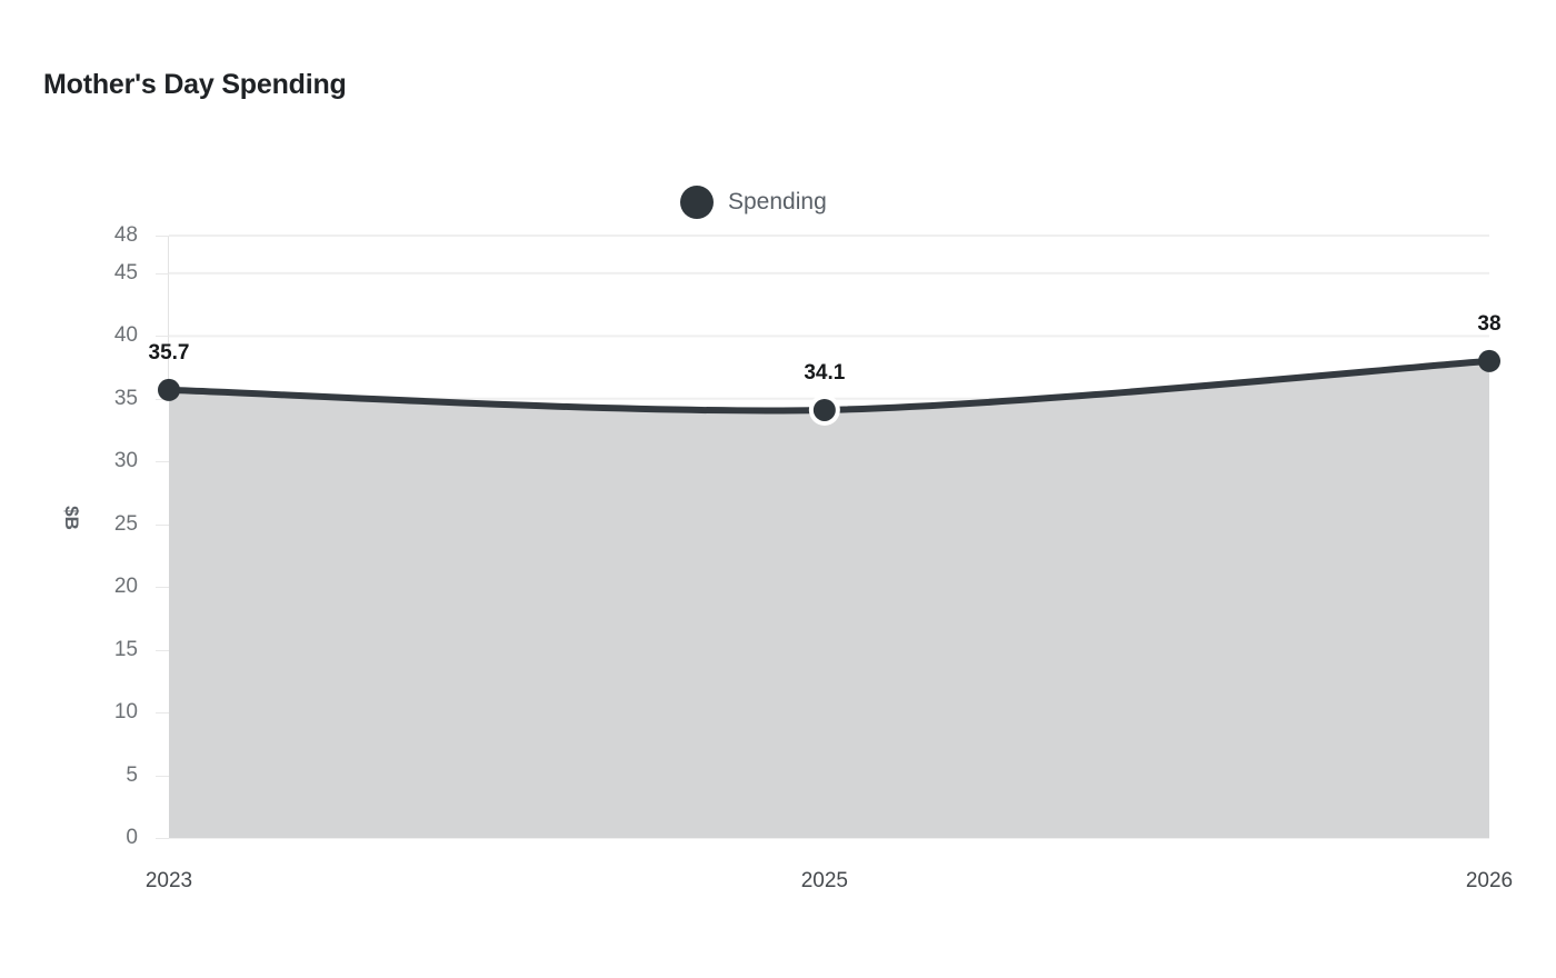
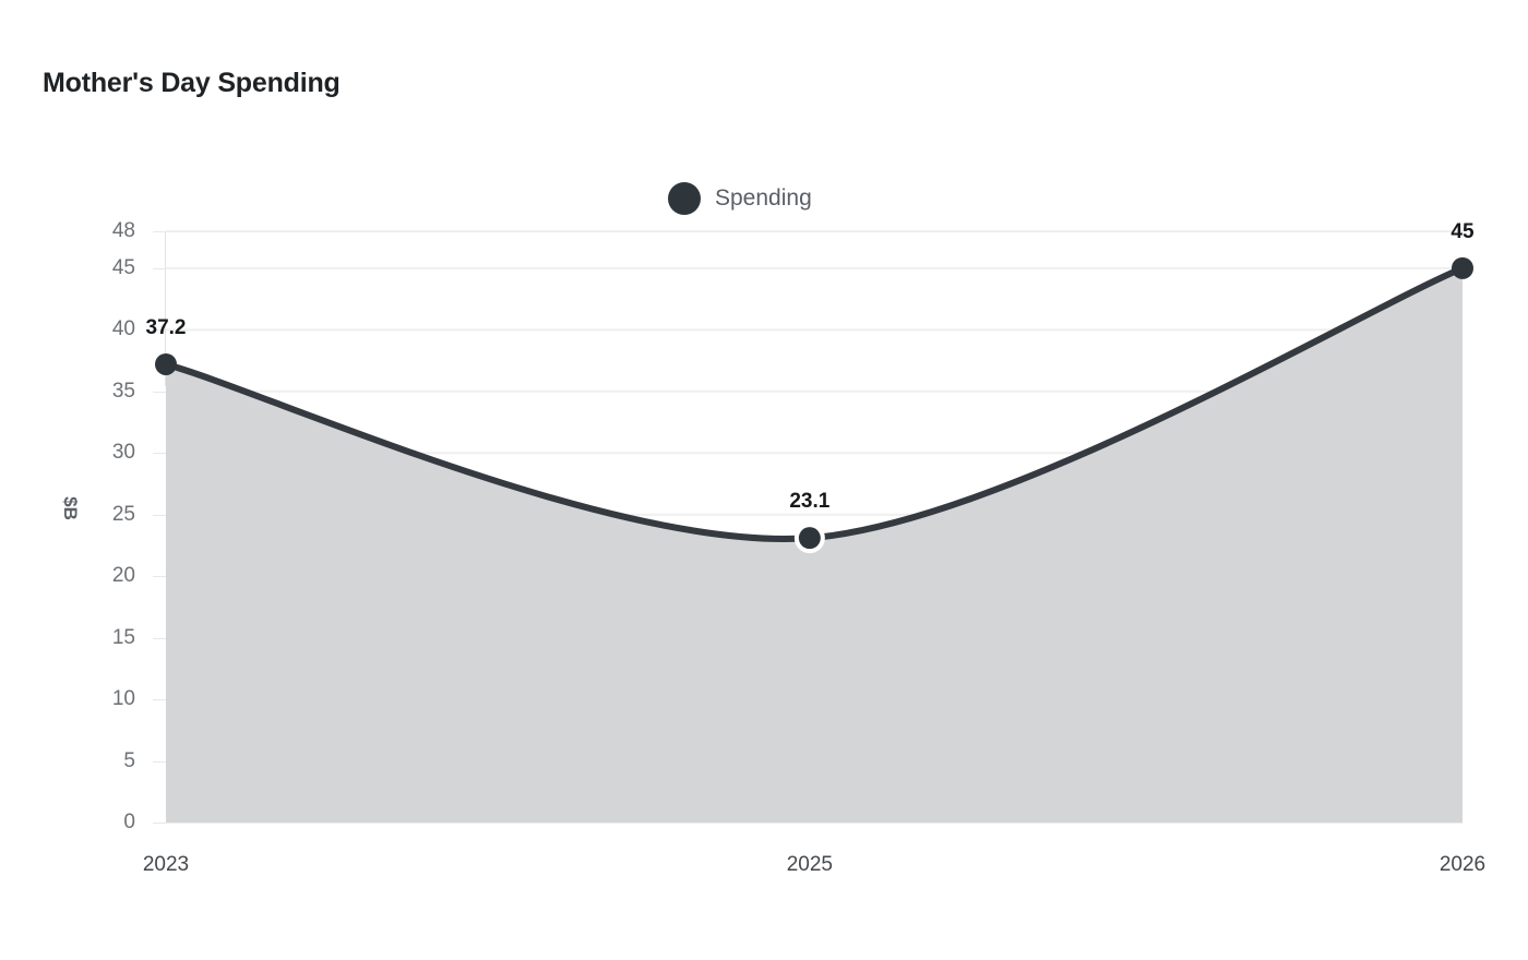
2023: 35.7 -> 37.2
2025: 34.1 -> 23.1
2026: 38 -> 45
